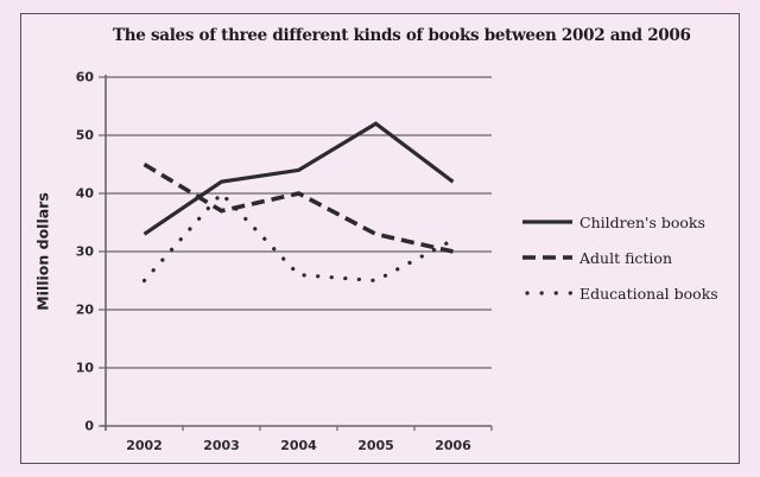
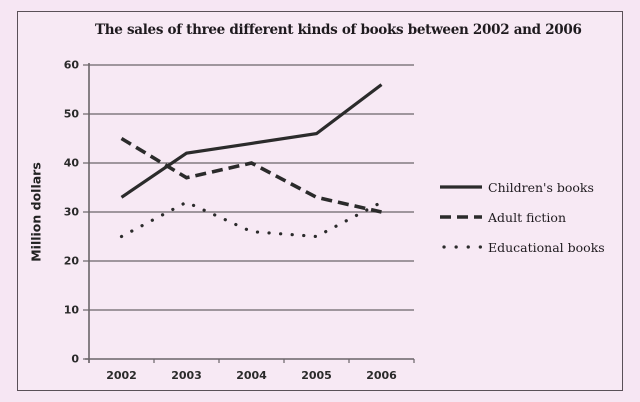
Educational books/2003: 40 -> 32
Children's books/2005: 52 -> 46
Children's books/2006: 42 -> 56
